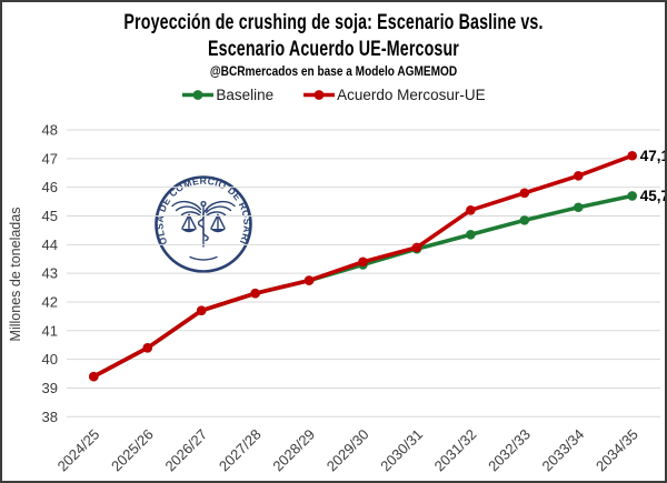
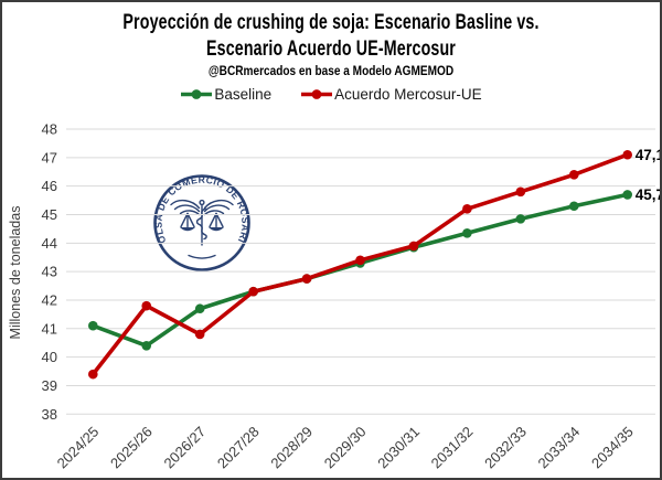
Baseline/2024/25: 39.4 -> 41.1
Acuerdo Mercosur-UE/2025/26: 40.4 -> 41.8
Acuerdo Mercosur-UE/2026/27: 41.7 -> 40.8
